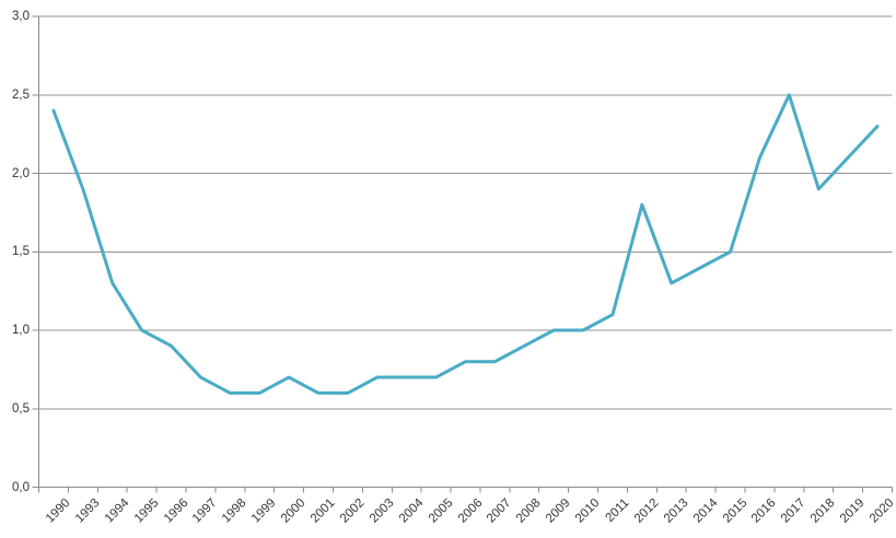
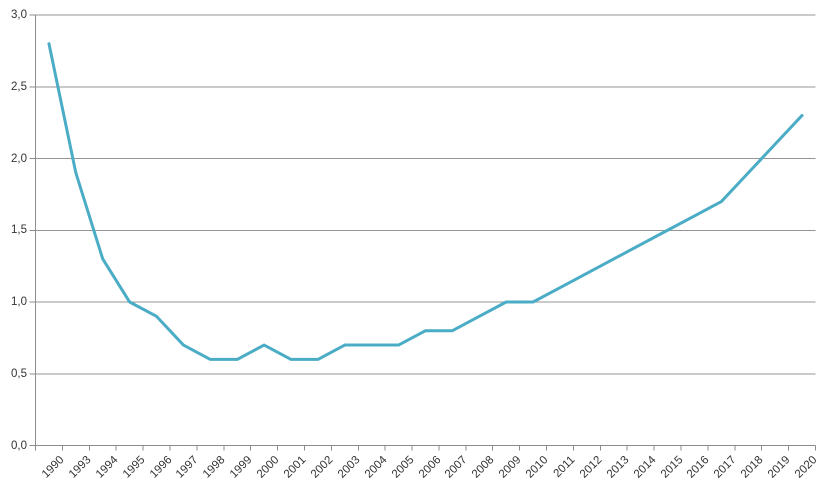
1990: 2,4 -> 2,8
2012: 1,8 -> 1,2
2016: 2,1 -> 1,6
2017: 2,5 -> 1,7
